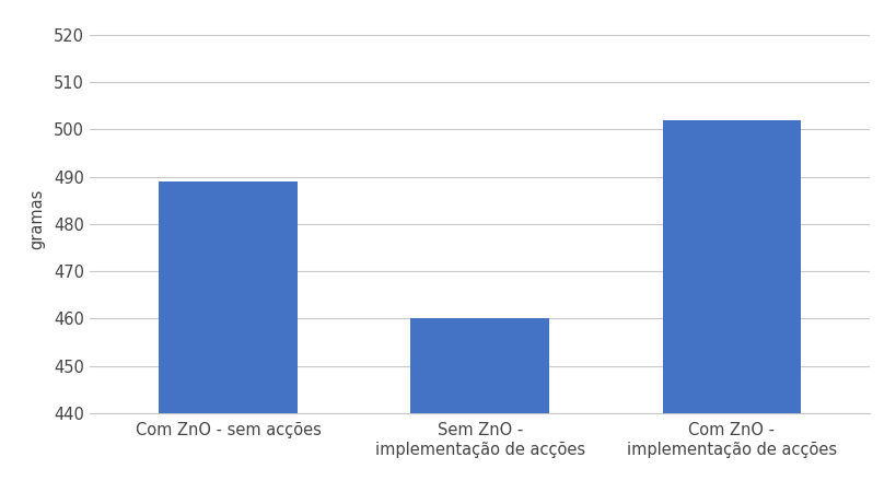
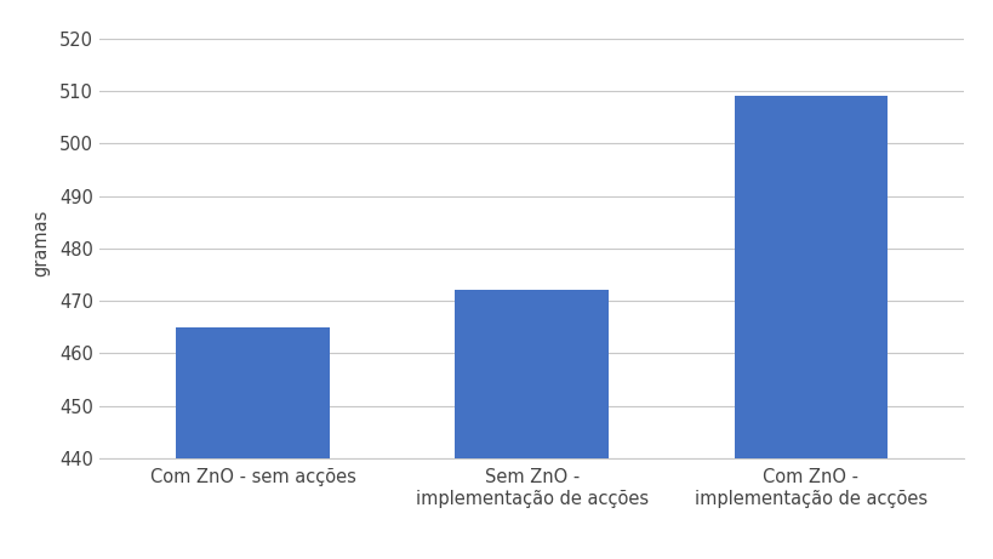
Com ZnO - sem acções: 489 -> 465
Sem ZnO - implementação de acções: 460 -> 472
Com ZnO - implementação de acções: 502 -> 509
